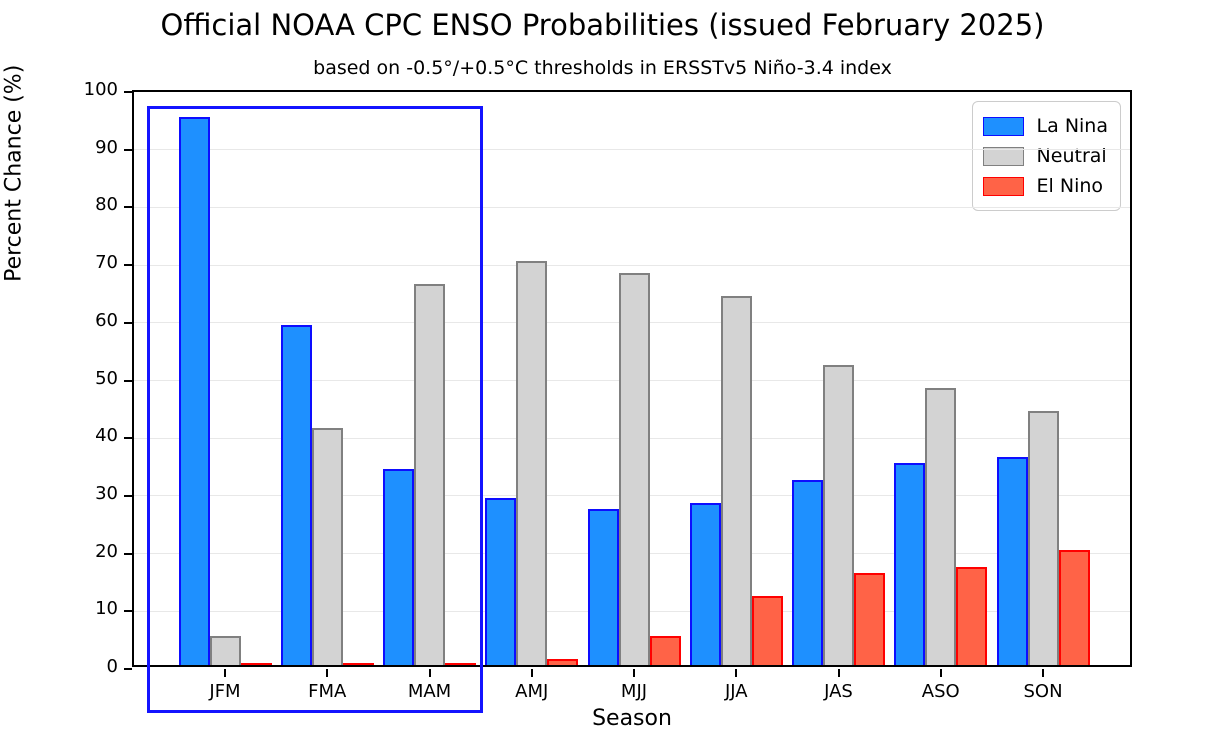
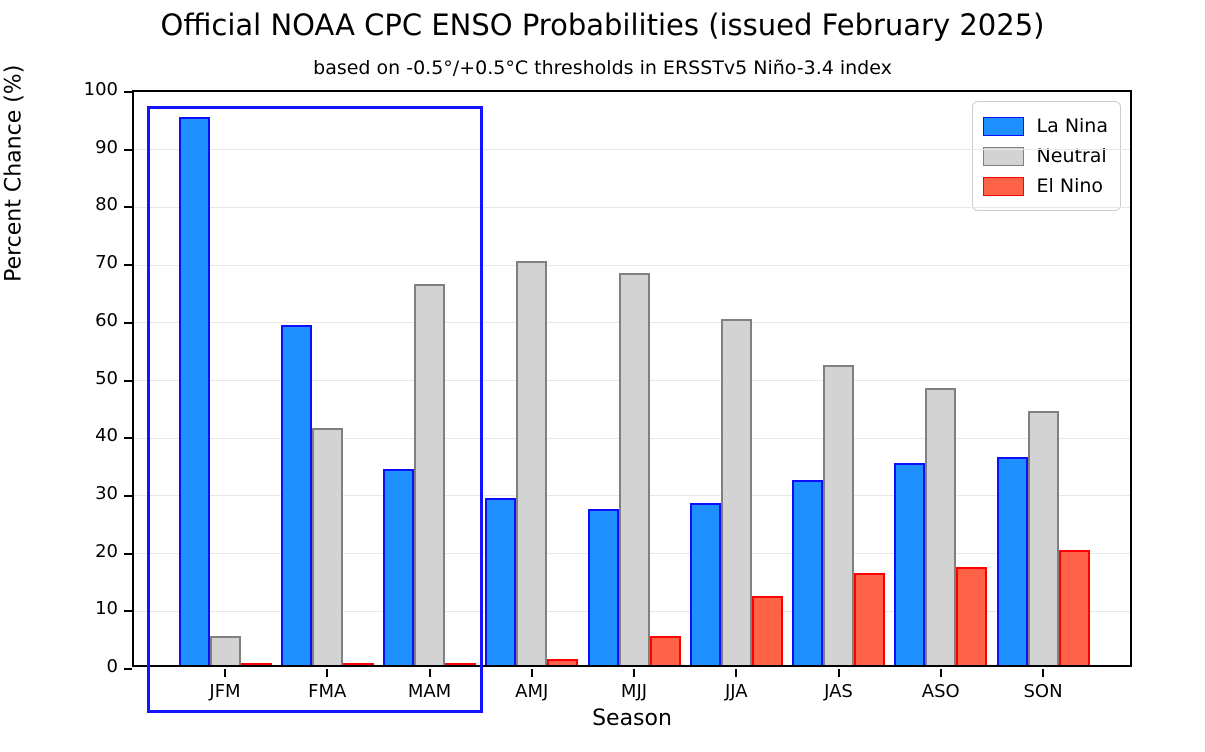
Neutral/JJA: 64 -> 60
